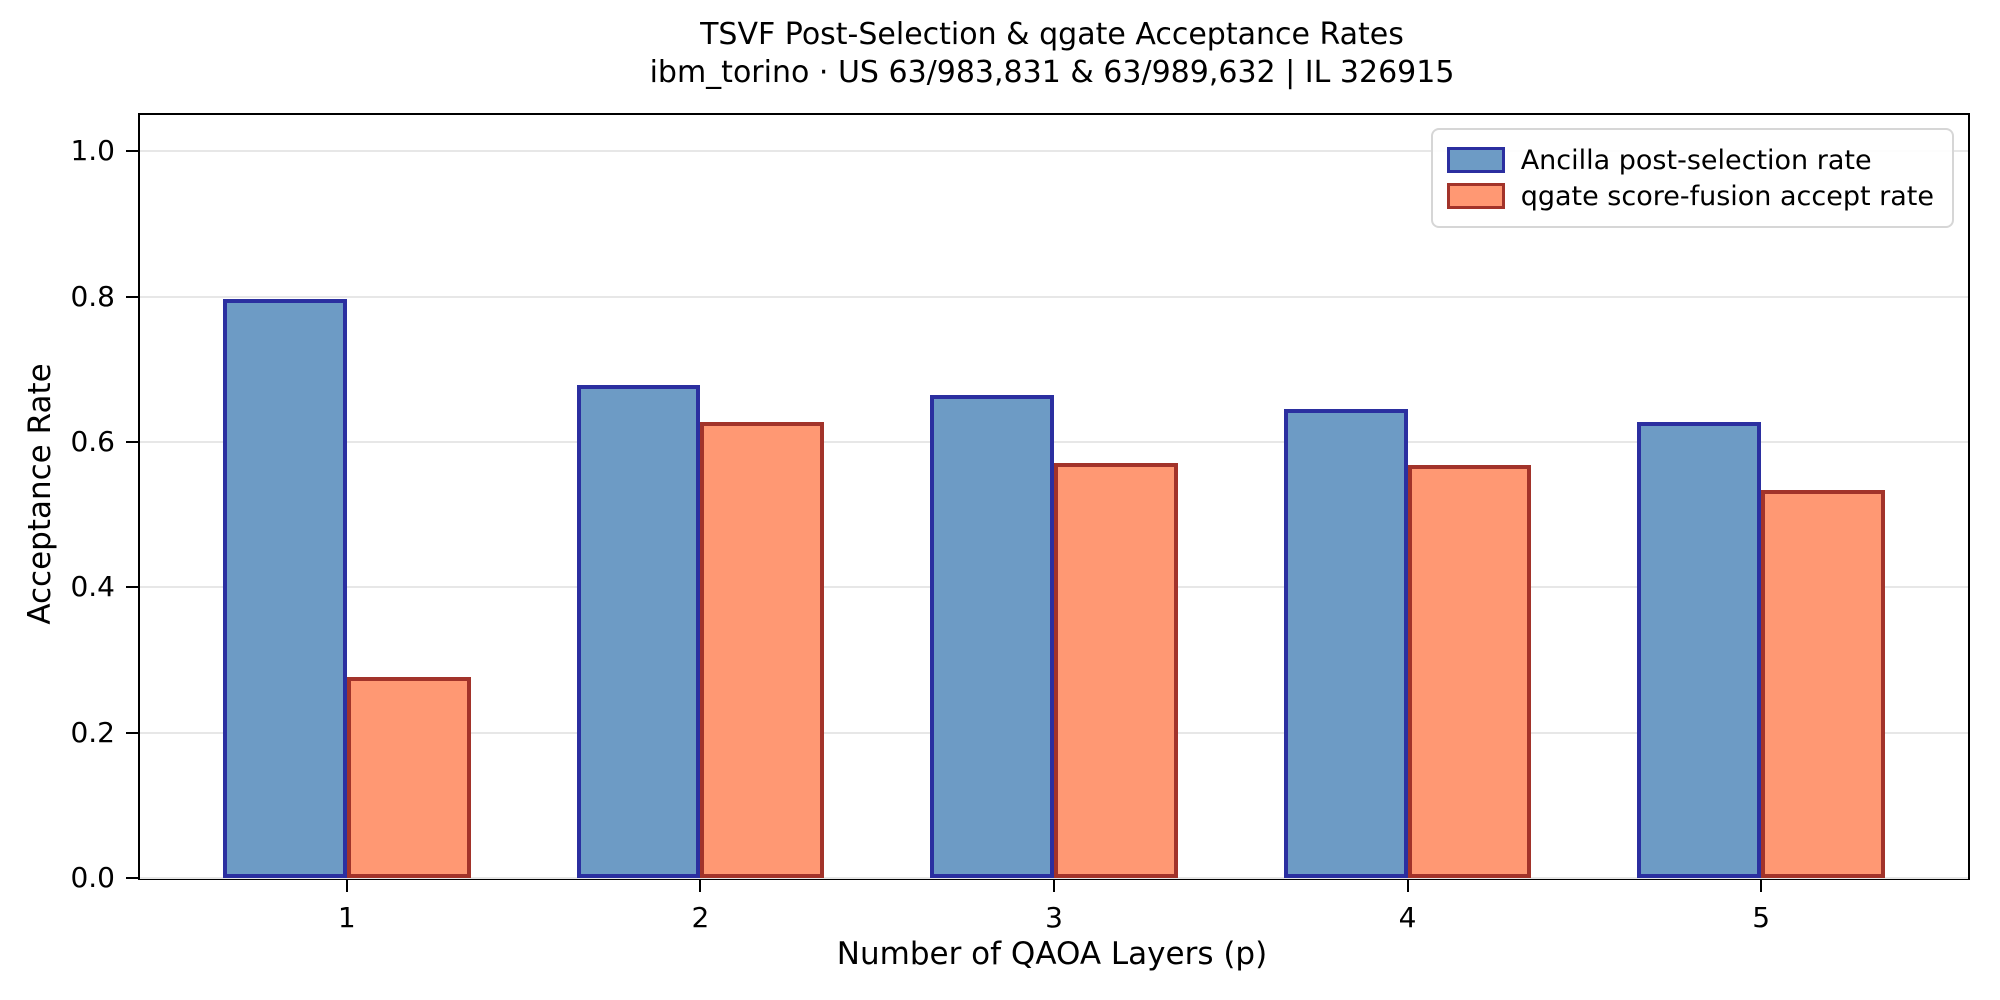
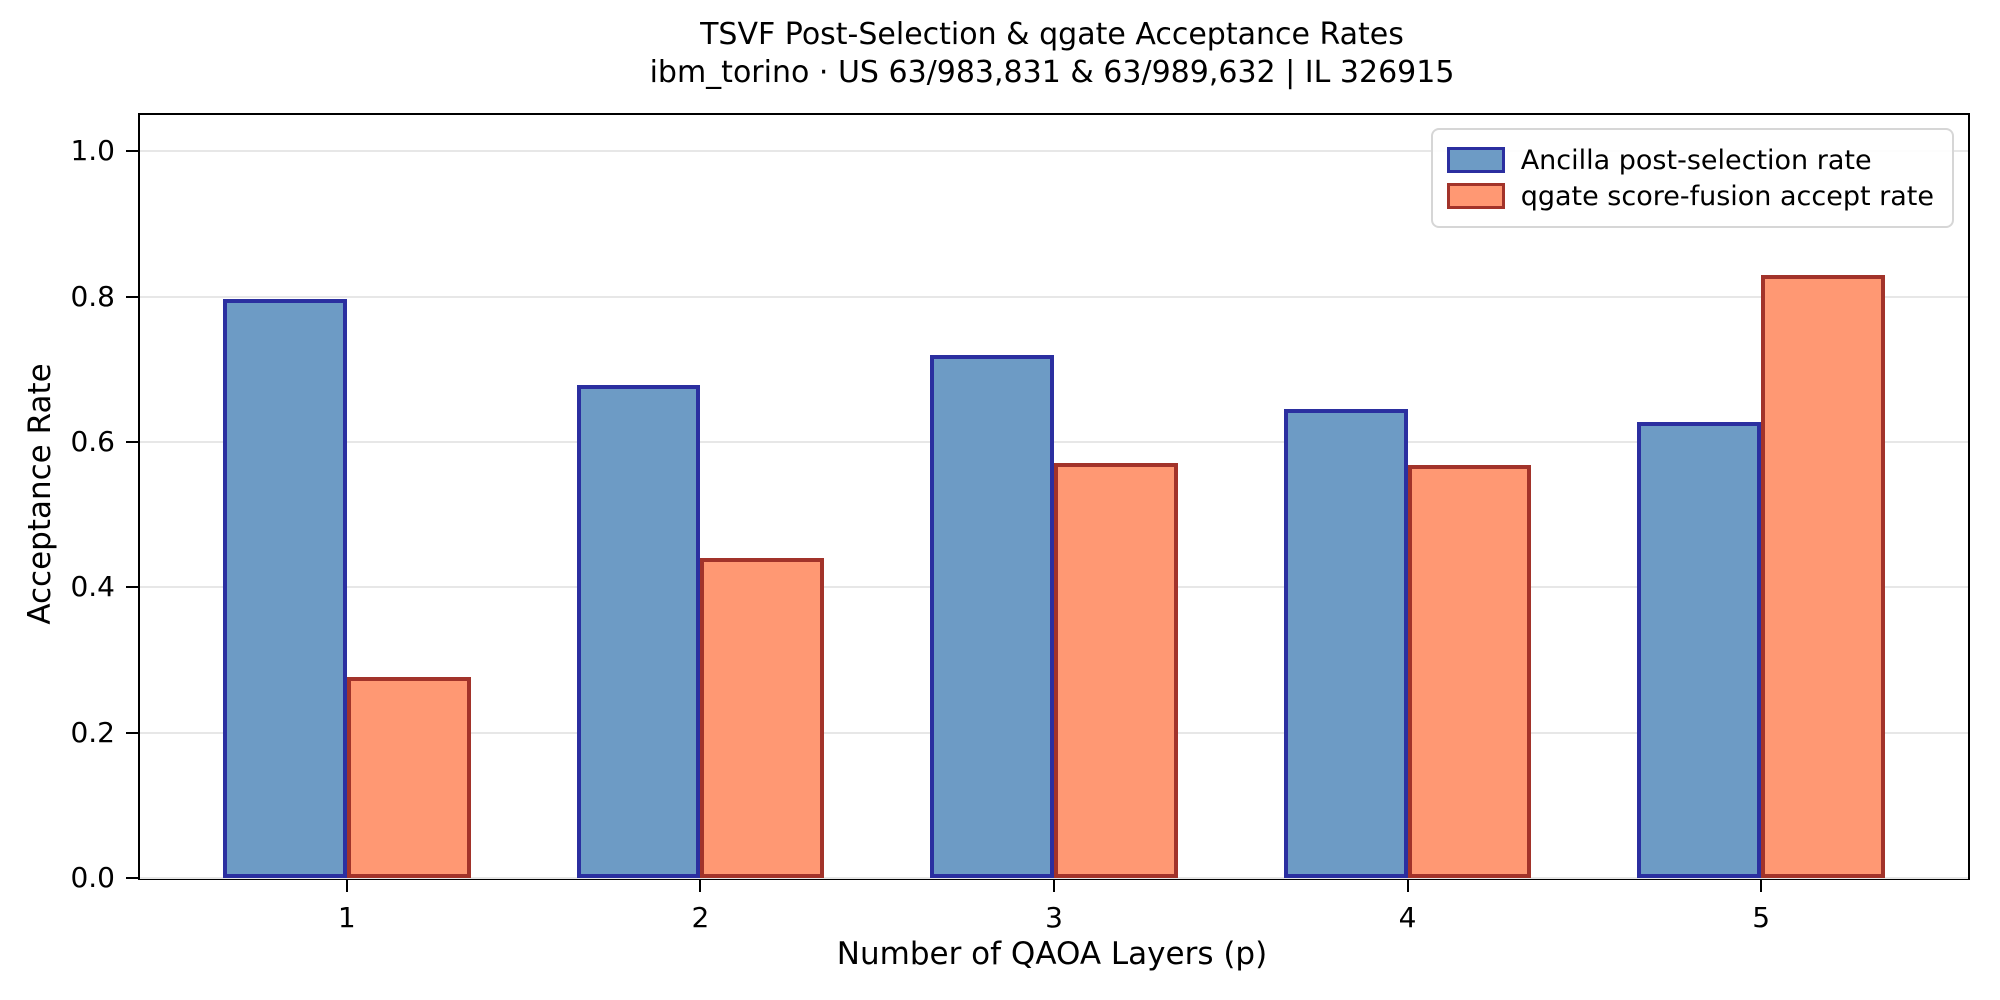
qgate score-fusion accept rate/2: 0.63 -> 0.44
Ancilla post-selection rate/3: 0.67 -> 0.72
qgate score-fusion accept rate/5: 0.53 -> 0.83
